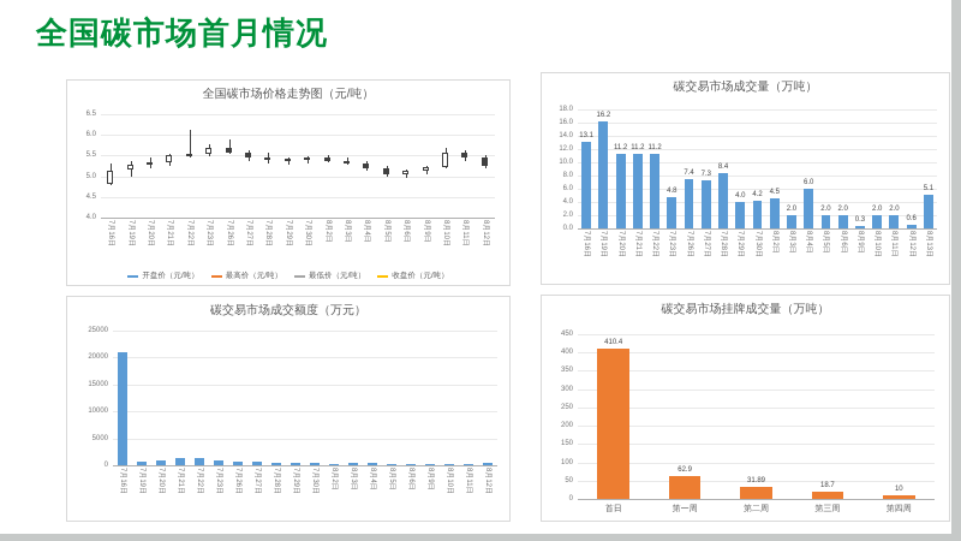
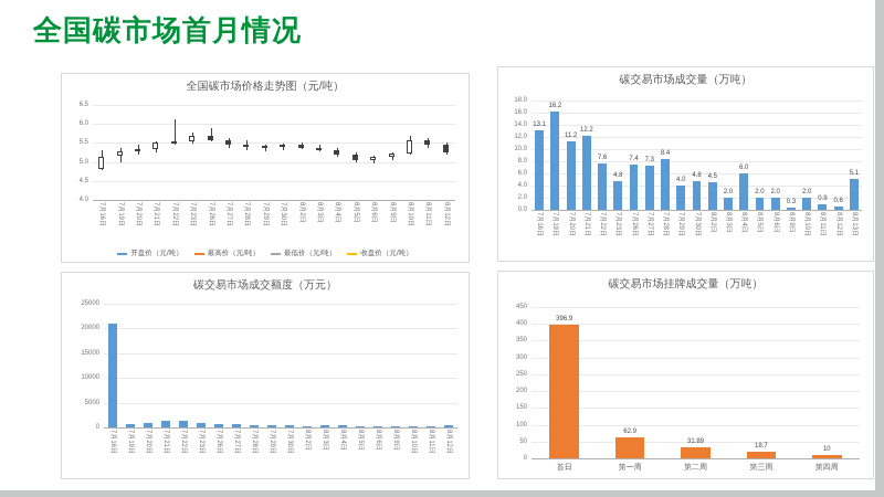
碳交易市场成交量（万吨）/7月21日: 11.2 -> 12.2
碳交易市场成交量（万吨）/7月22日: 11.2 -> 7.6
碳交易市场成交量（万吨）/7月30日: 4.2 -> 4.8
碳交易市场成交量（万吨）/8月11日: 2.0 -> 0.9
碳交易市场挂牌成交量（万吨）/首日: 410.4 -> 396.9
